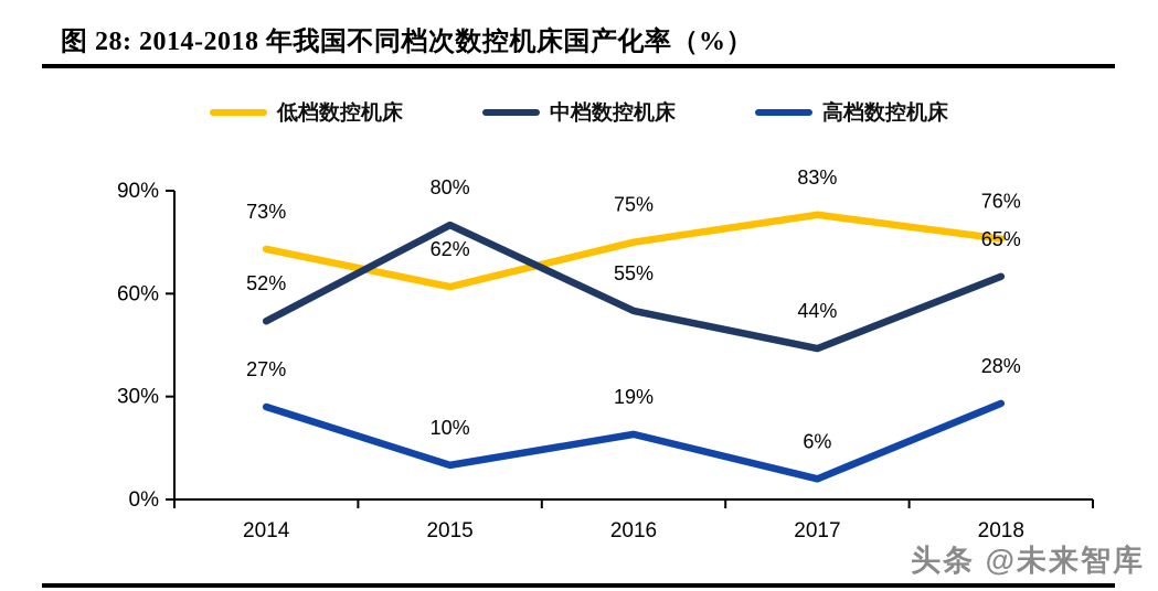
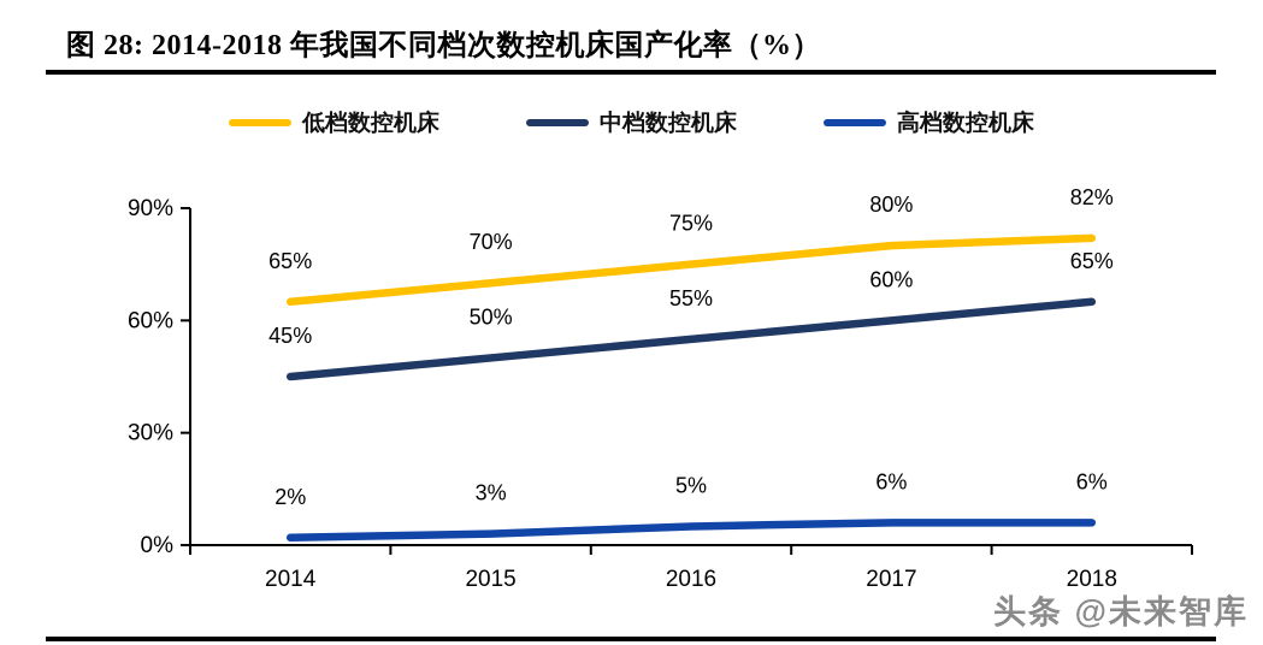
低档数控机床/2014: 73% -> 65%
中档数控机床/2014: 52% -> 45%
高档数控机床/2014: 27% -> 2%
低档数控机床/2015: 62% -> 70%
中档数控机床/2015: 80% -> 50%
高档数控机床/2015: 10% -> 3%
高档数控机床/2016: 19% -> 5%
低档数控机床/2017: 83% -> 80%
中档数控机床/2017: 44% -> 60%
低档数控机床/2018: 76% -> 82%
高档数控机床/2018: 28% -> 6%
